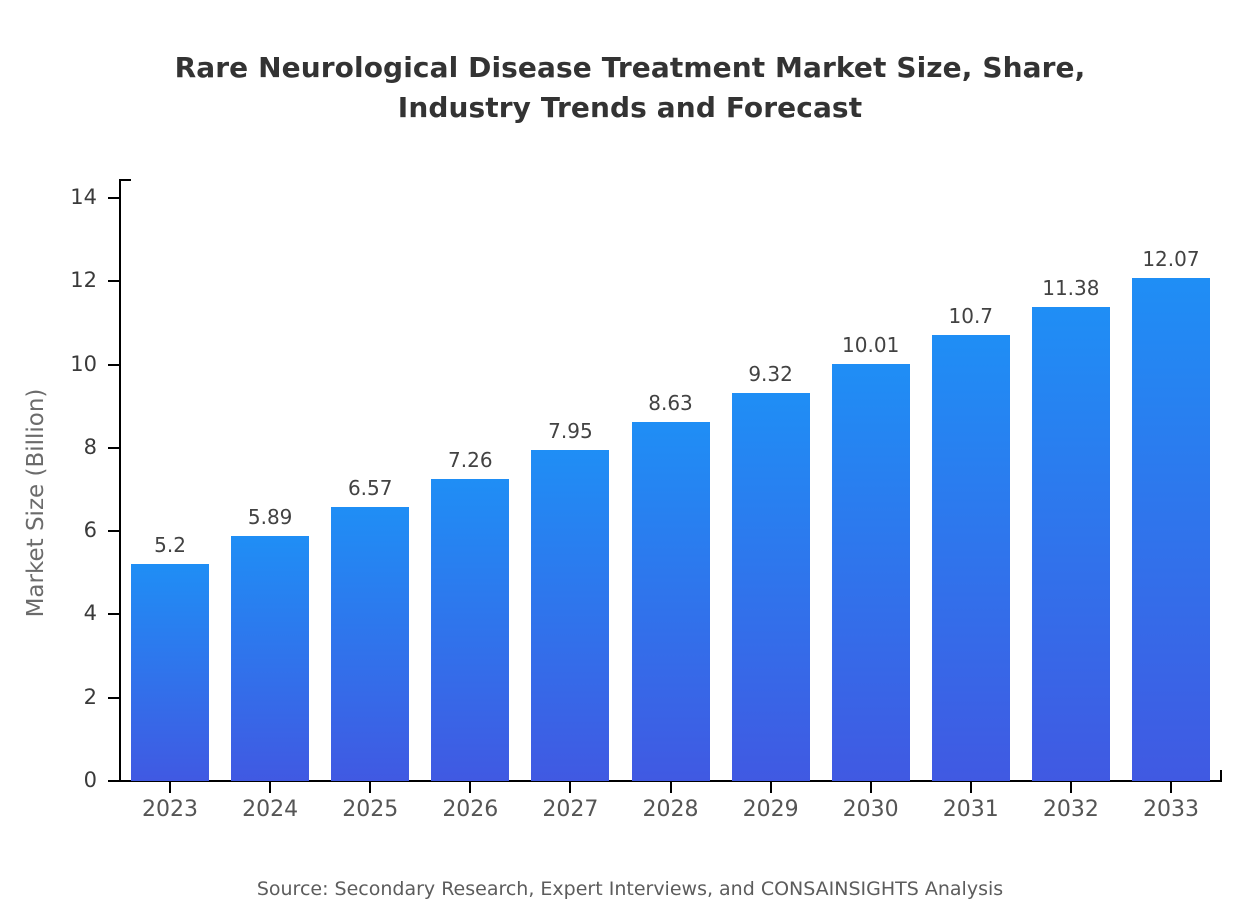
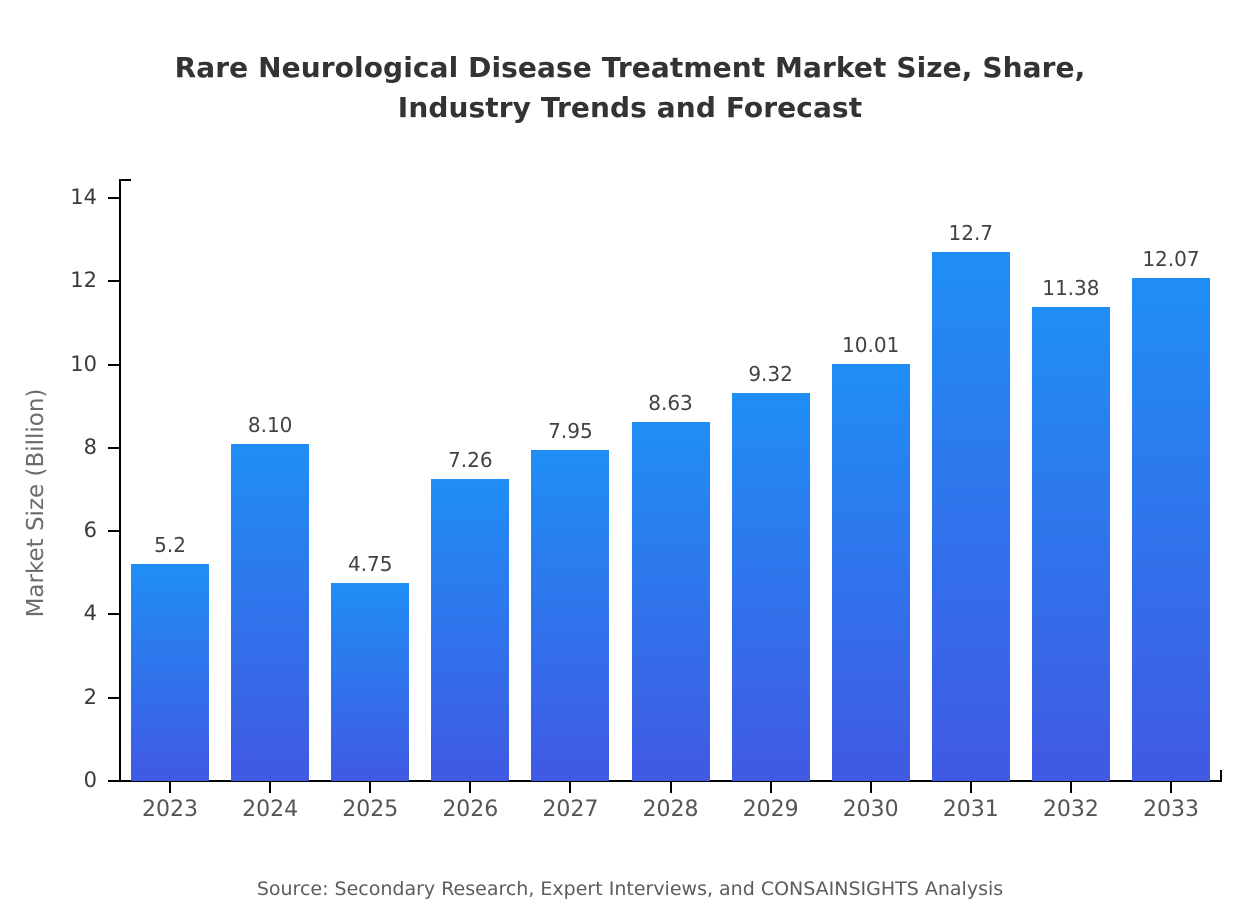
2024: 5.89 -> 8.10
2025: 6.57 -> 4.75
2031: 10.7 -> 12.7
